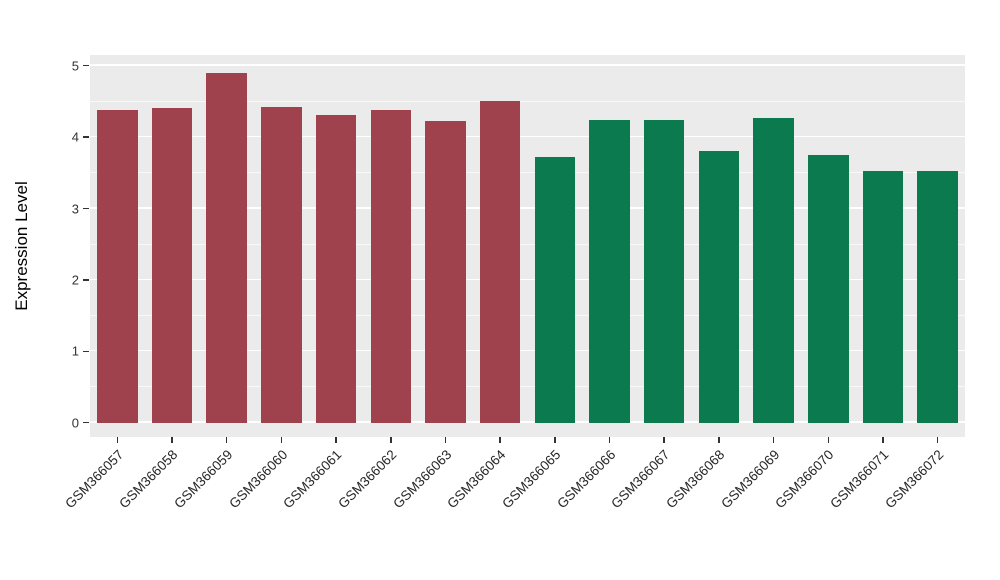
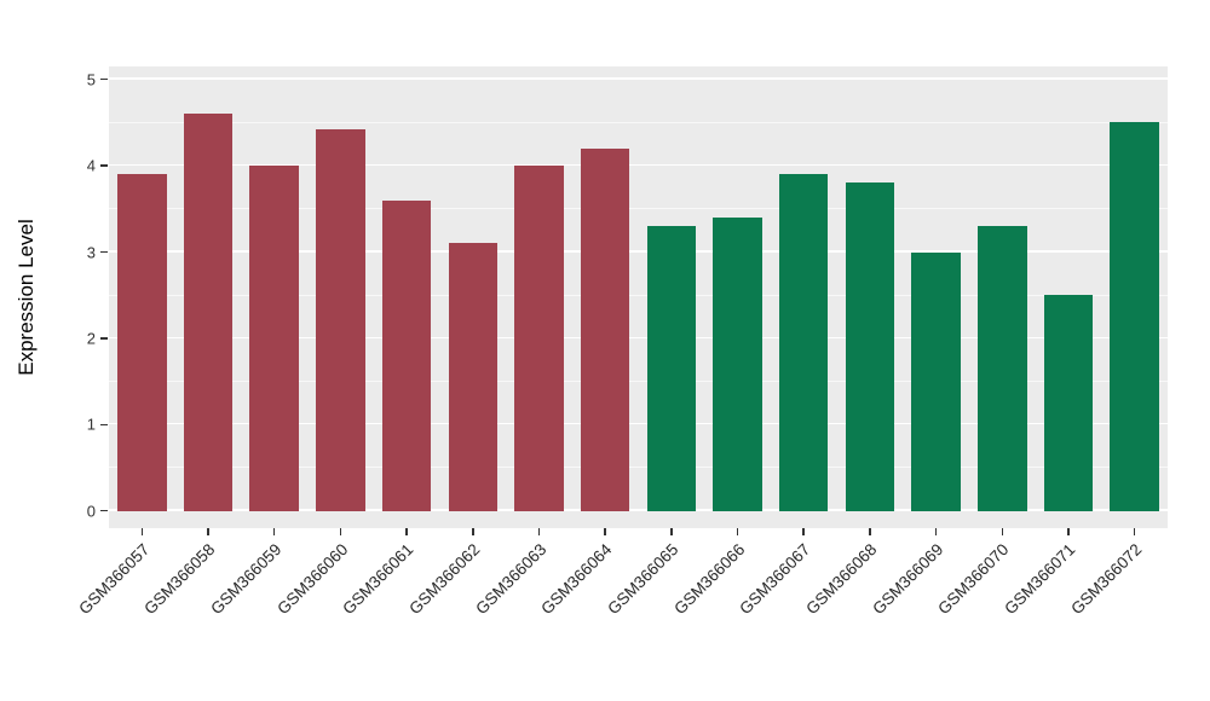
GSM366057: 4.4 -> 3.9
GSM366058: 4.4 -> 4.6
GSM366059: 4.9 -> 4.0
GSM366061: 4.3 -> 3.6
GSM366062: 4.4 -> 3.1
GSM366063: 4.2 -> 4.0
GSM366064: 4.5 -> 4.2
GSM366065: 3.7 -> 3.3
GSM366066: 4.2 -> 3.4
GSM366067: 4.2 -> 3.9
GSM366069: 4.3 -> 3.0
GSM366070: 3.8 -> 3.3
GSM366071: 3.5 -> 2.5
GSM366072: 3.5 -> 4.5
